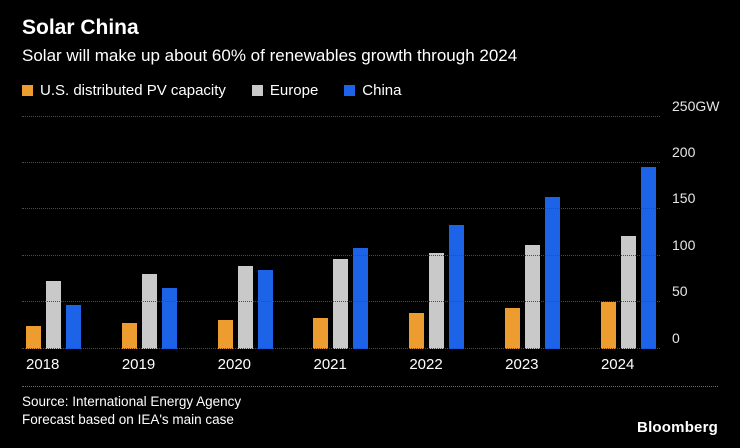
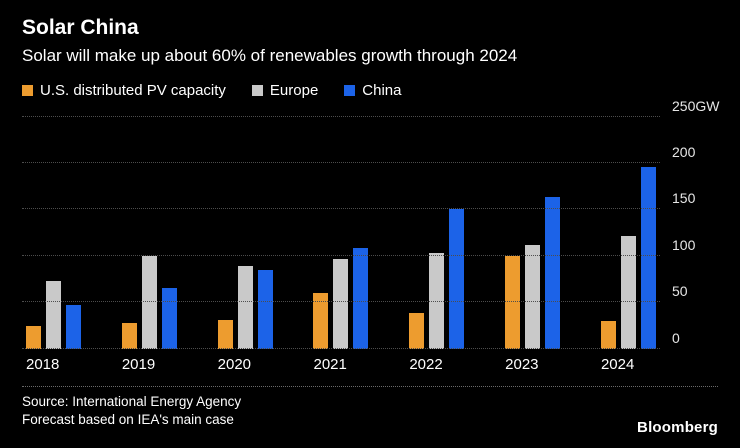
Europe/2019: 80 -> 100
U.S. distributed PV capacity/2021: 30 -> 60
China/2022: 130 -> 150
U.S. distributed PV capacity/2023: 40 -> 100
U.S. distributed PV capacity/2024: 50 -> 30
